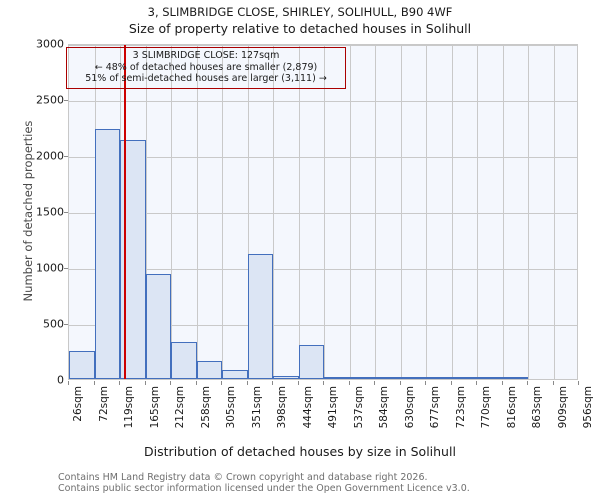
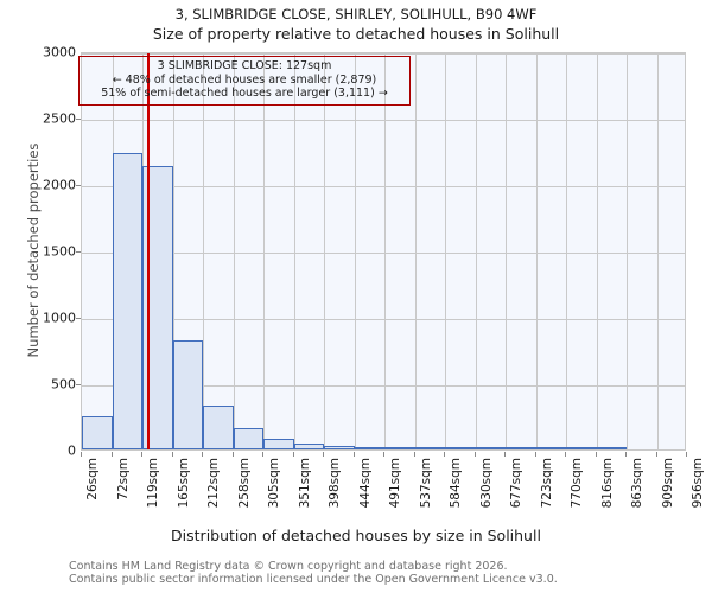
165sqm: 940 -> 820
351sqm: 1120 -> 40
444sqm: 300 -> 20
